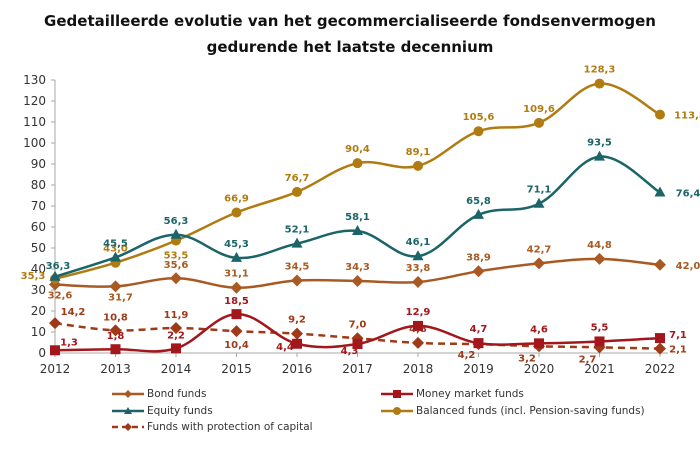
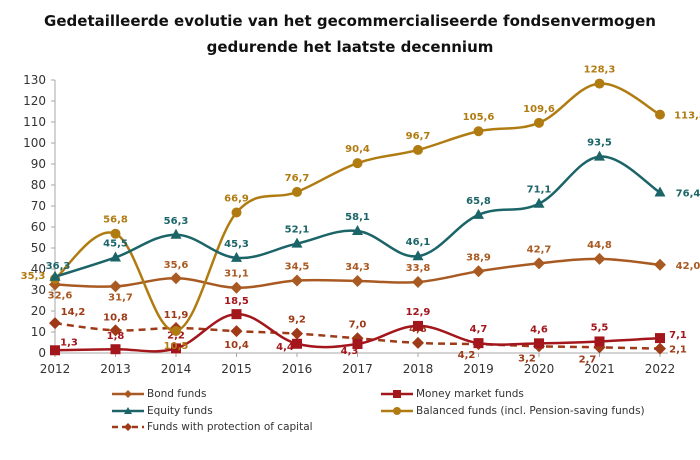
Balanced funds (incl. Pension-saving funds)/2013: 43,0 -> 56,8
Balanced funds (incl. Pension-saving funds)/2014: 53,5 -> 10,5
Balanced funds (incl. Pension-saving funds)/2018: 89,1 -> 96,7
